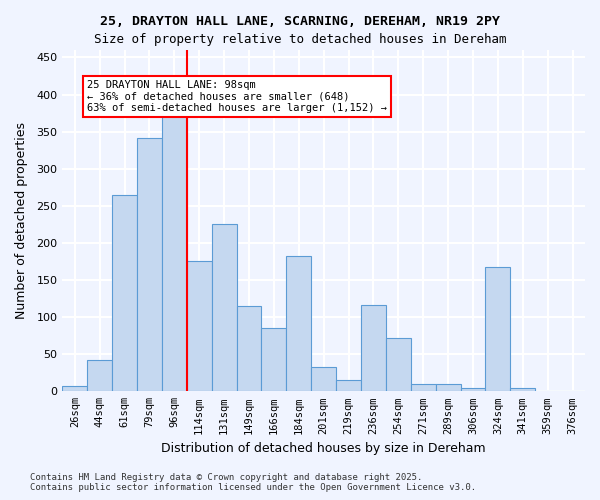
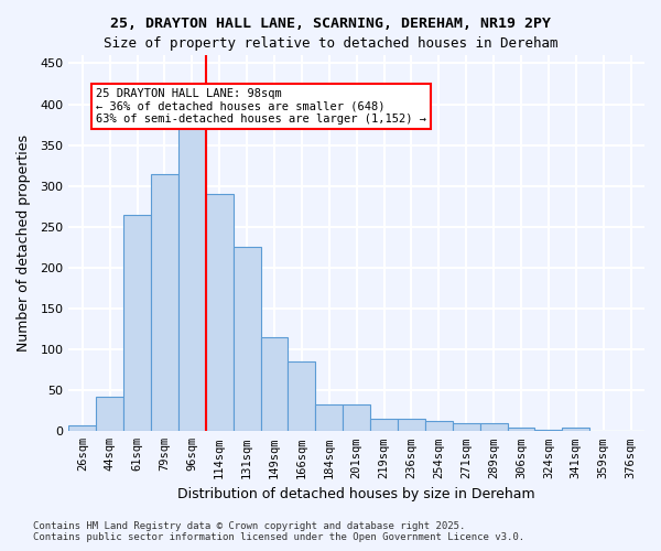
79sqm: 342 -> 315
114sqm: 176 -> 290
184sqm: 182 -> 33
236sqm: 116 -> 15
254sqm: 72 -> 12
324sqm: 168 -> 2
